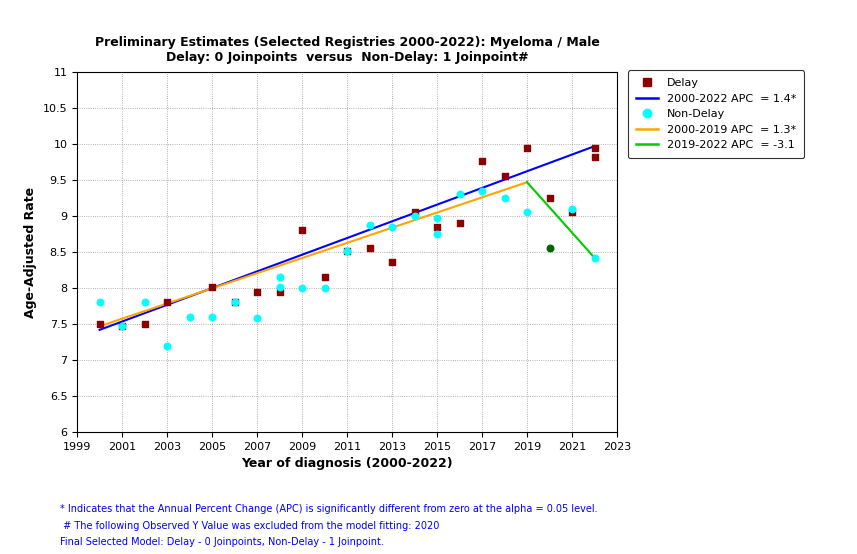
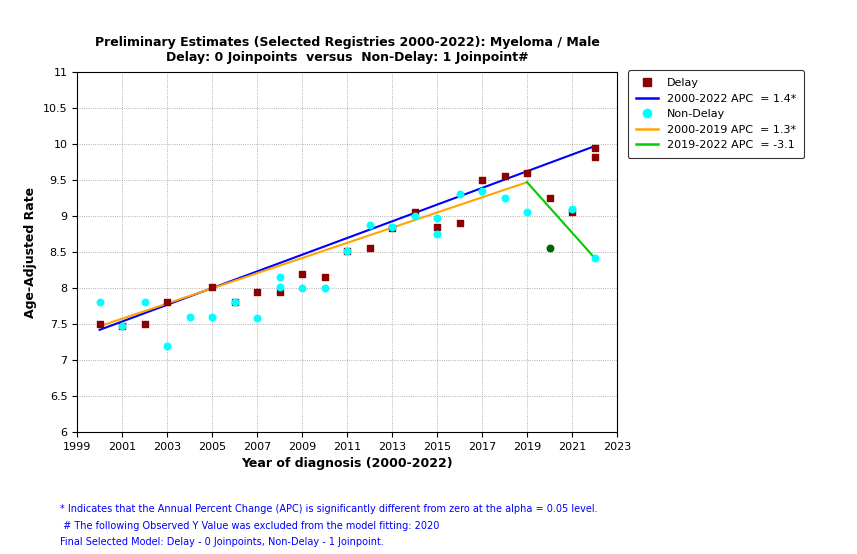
Delay/2009: 8.80 -> 8.20
Delay/2013: 8.36 -> 8.84
Delay/2017: 9.76 -> 9.50
Delay/2019: 9.94 -> 9.60
